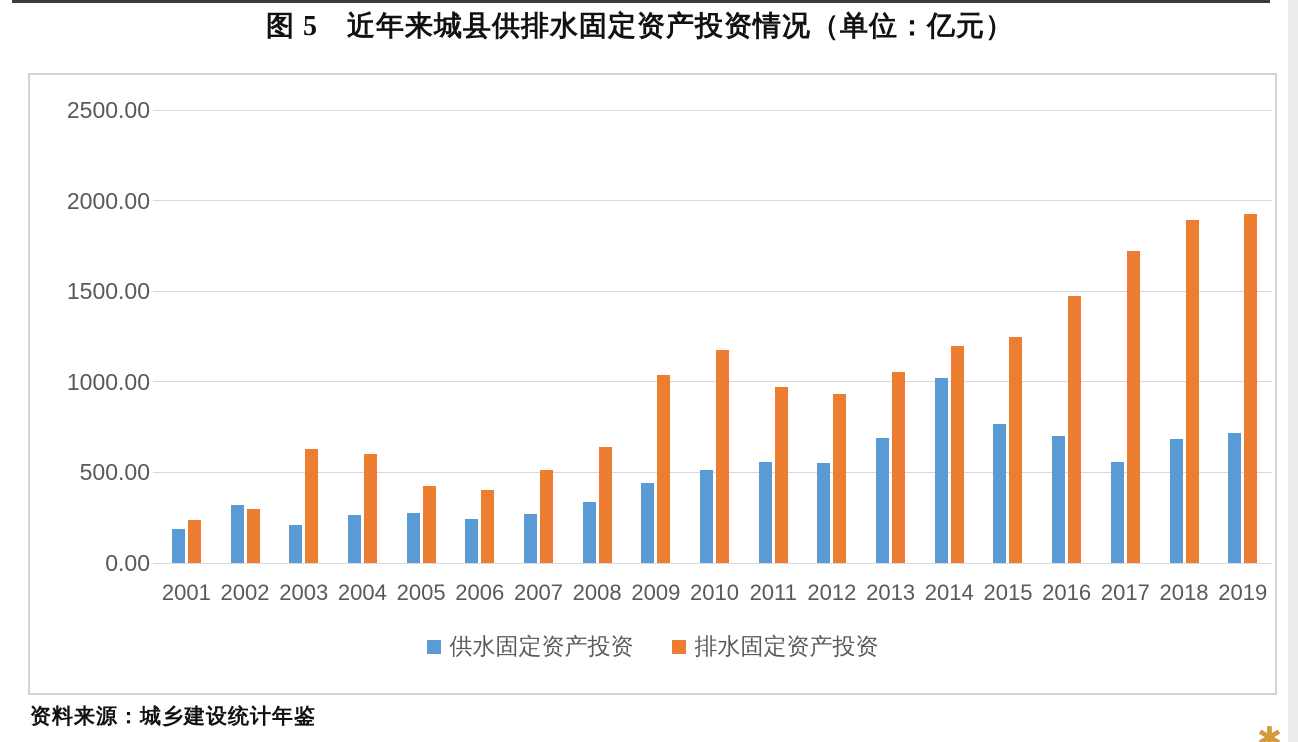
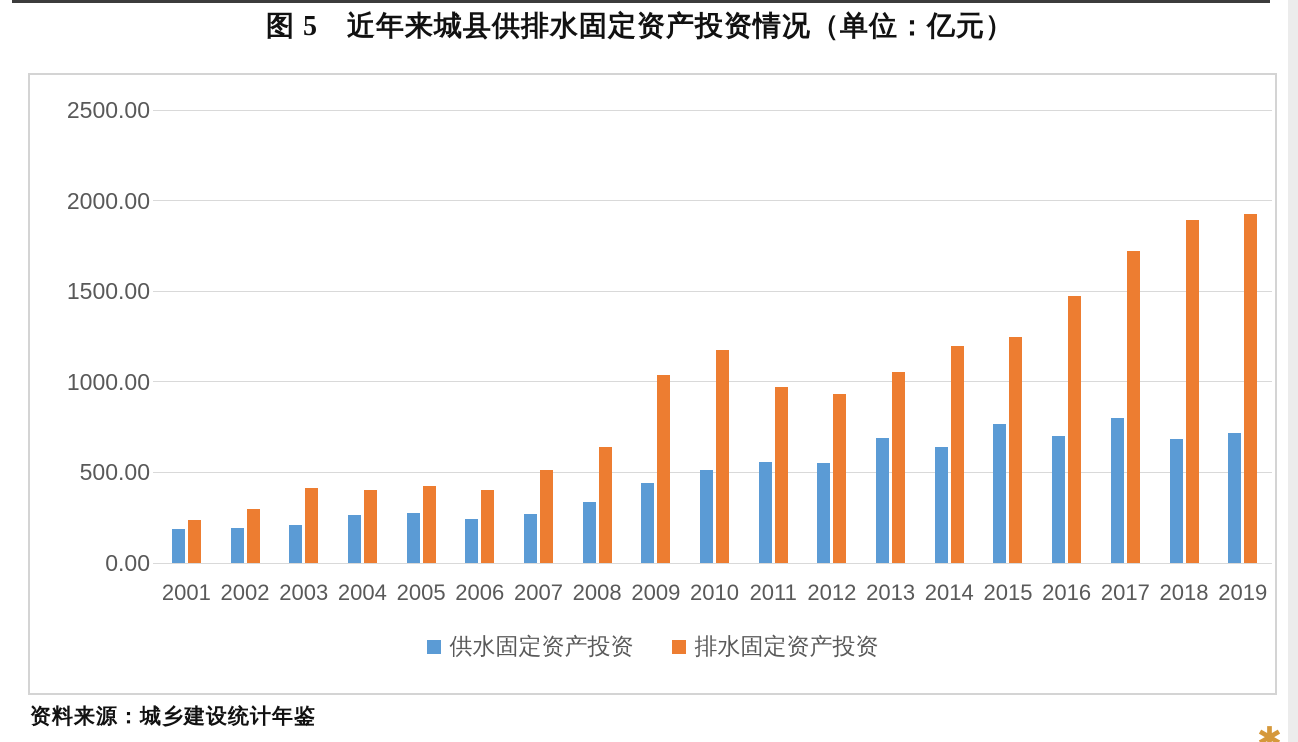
供水固定资产投资/2002: 320 -> 200
排水固定资产投资/2003: 630 -> 410
排水固定资产投资/2004: 600 -> 400
供水固定资产投资/2014: 1020 -> 640
供水固定资产投资/2017: 560 -> 800
